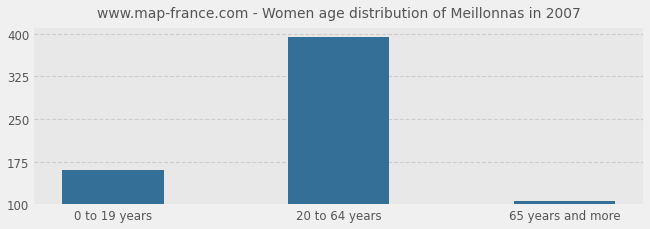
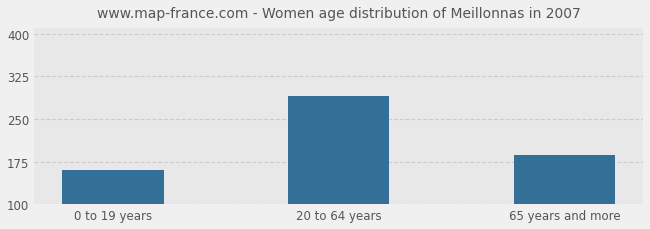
20 to 64 years: 395 -> 290
65 years and more: 105 -> 186
